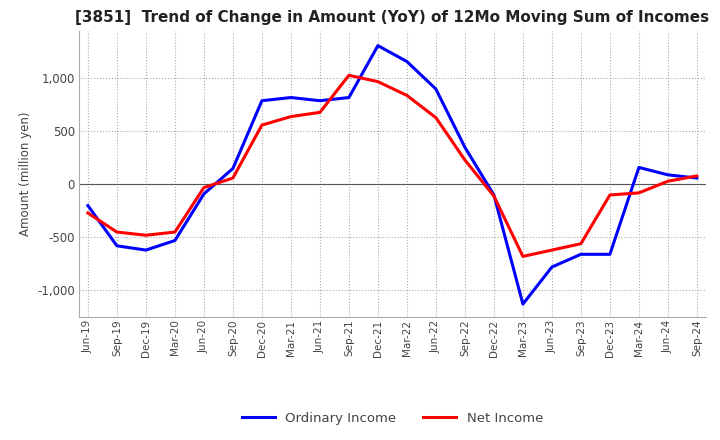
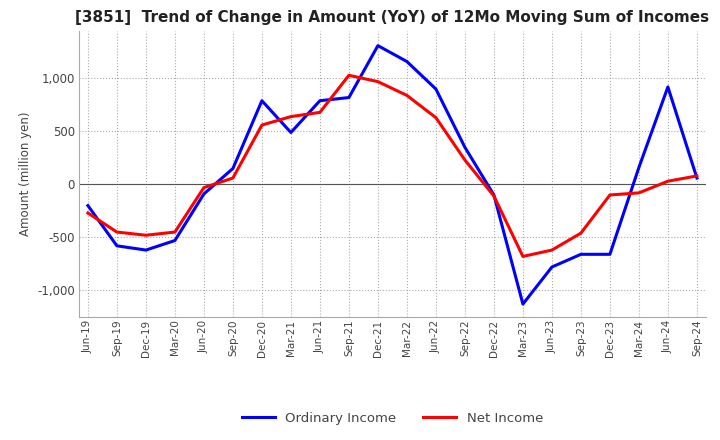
Ordinary Income/Mar-21: 820 -> 490
Net Income/Sep-23: -560 -> -460
Ordinary Income/Jun-24: 90 -> 920
